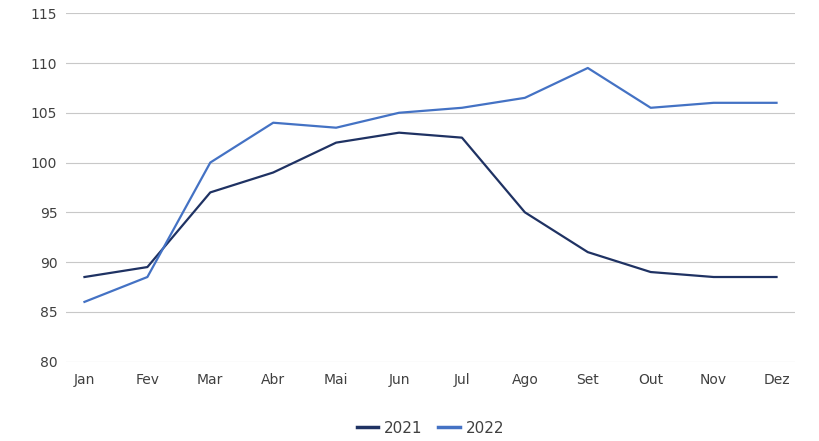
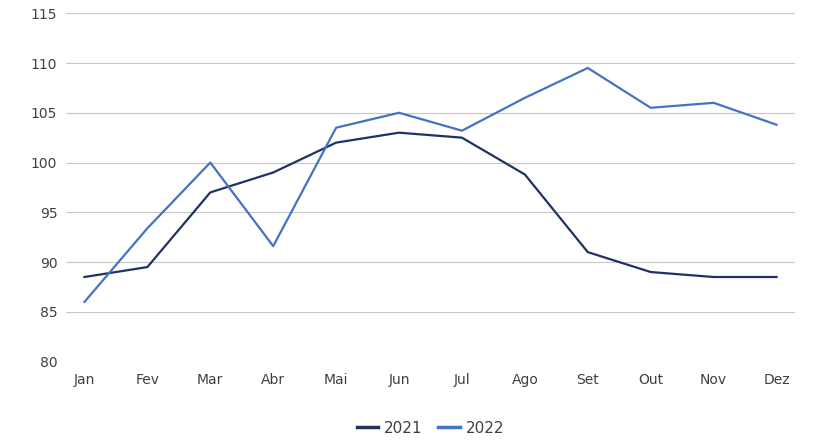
2022/Fev: 88.5 -> 93.4
2022/Abr: 104.0 -> 91.6
2022/Jul: 105.5 -> 103.2
2021/Ago: 95.0 -> 98.8
2022/Dez: 106.0 -> 103.8
